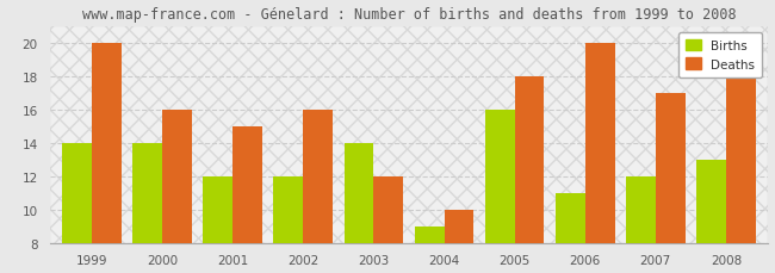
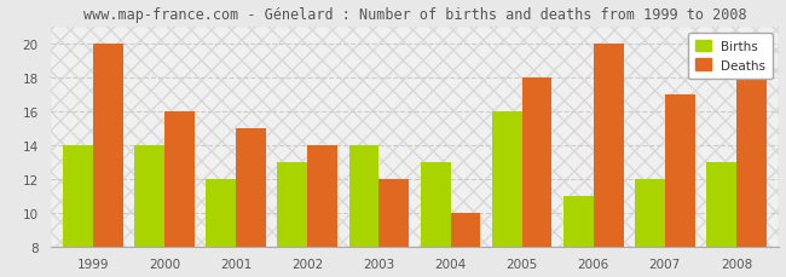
Births/2002: 12 -> 13
Deaths/2002: 16 -> 14
Births/2004: 9 -> 13
